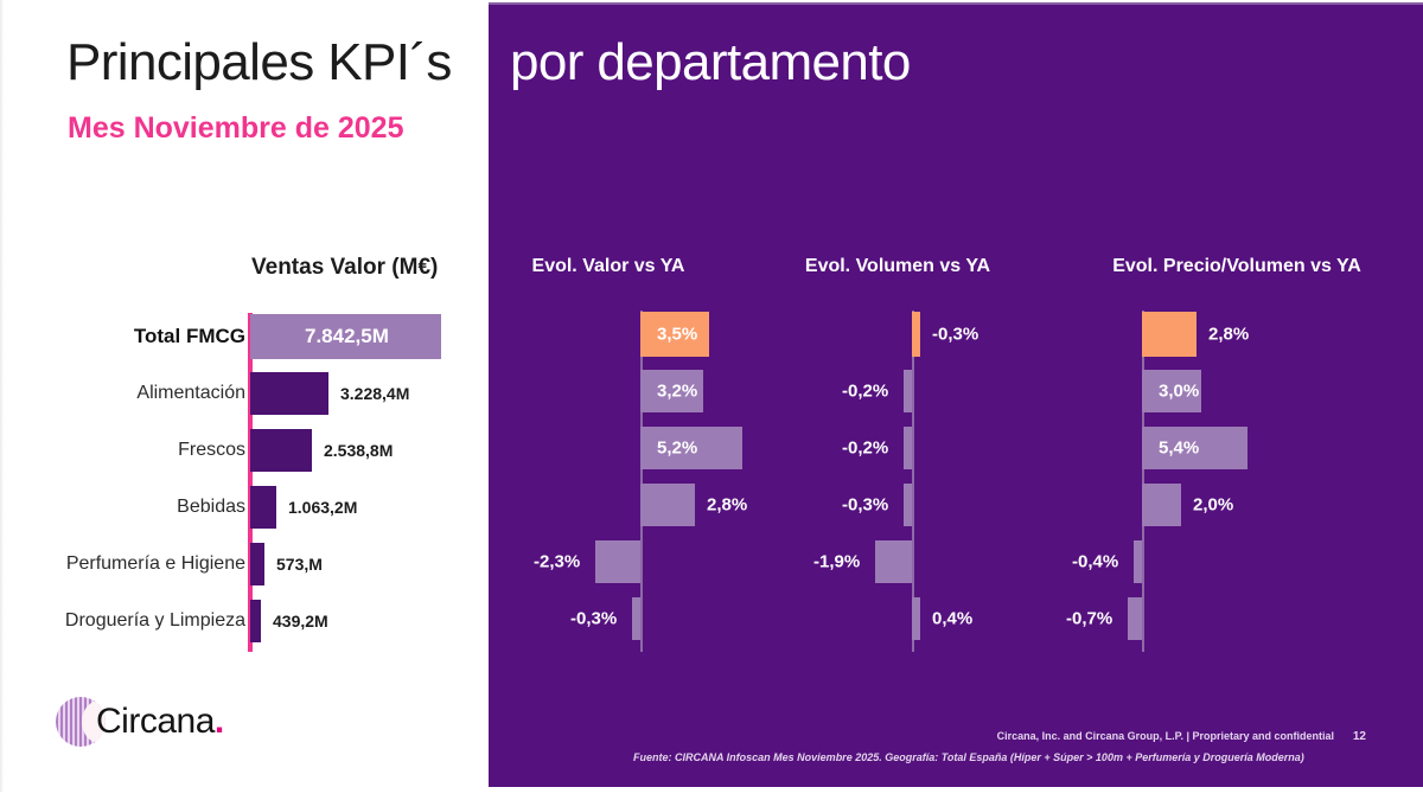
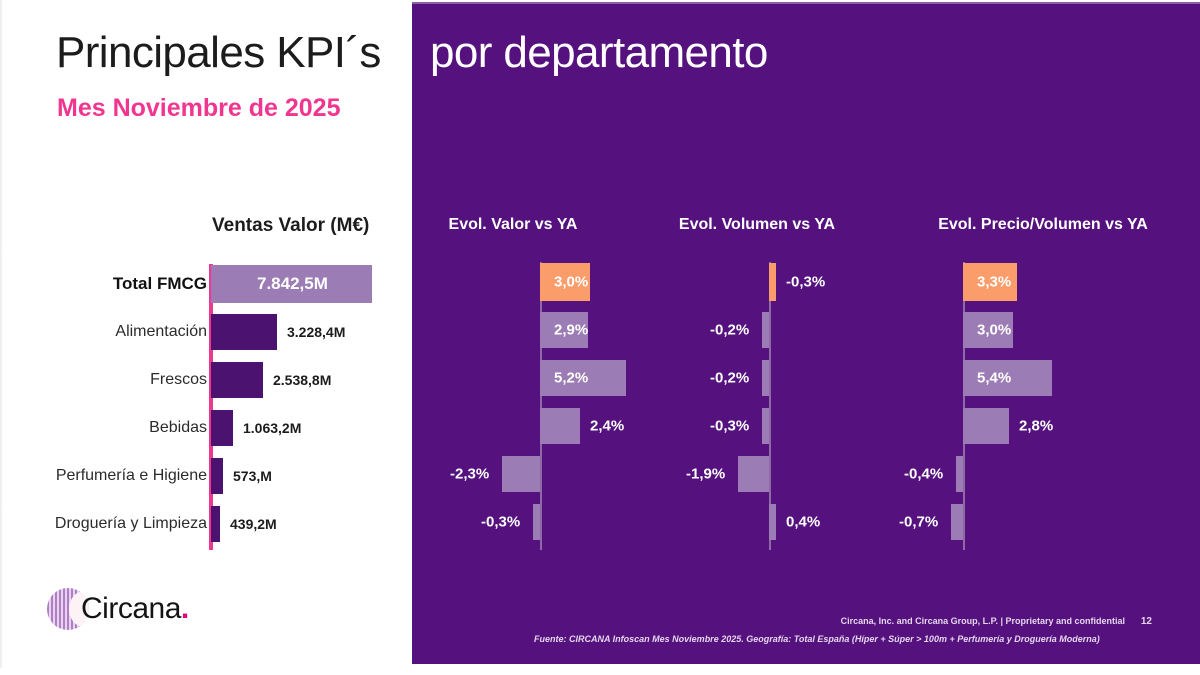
Evol. Valor vs YA/Total FMCG: 3,5% -> 3,0%
Evol. Valor vs YA/Alimentación: 3,2% -> 2,9%
Evol. Valor vs YA/Bebidas: 2,8% -> 2,4%
Evol. Precio/Volumen vs YA/Total FMCG: 2,8% -> 3,3%
Evol. Precio/Volumen vs YA/Bebidas: 2,0% -> 2,8%
